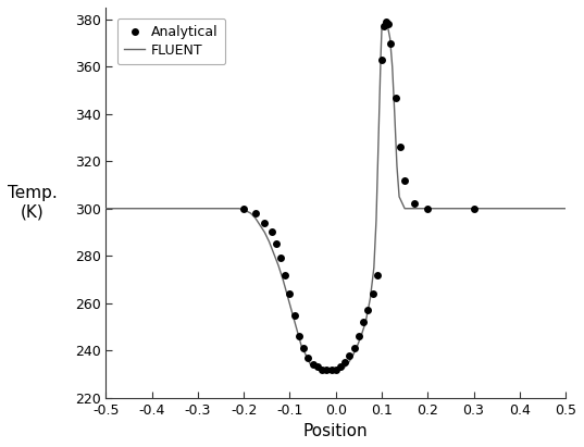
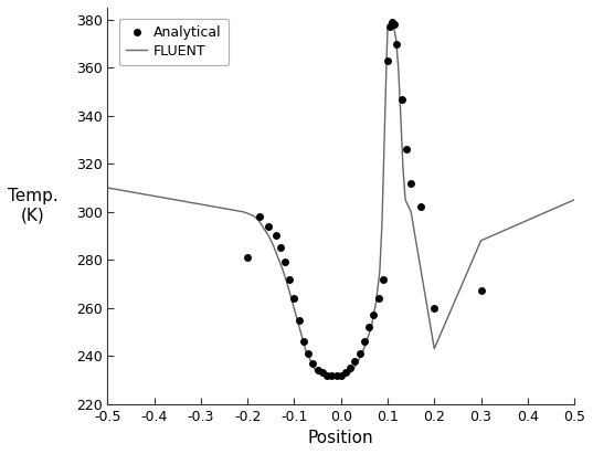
FLUENT/-0.5: 300 -> 310
Analytical/-0.2: 300 -> 281
FLUENT/0.2: 300 -> 243
Analytical/0.2: 300 -> 260
FLUENT/0.3: 300 -> 288
Analytical/0.3: 300 -> 267
FLUENT/0.5: 300 -> 305
